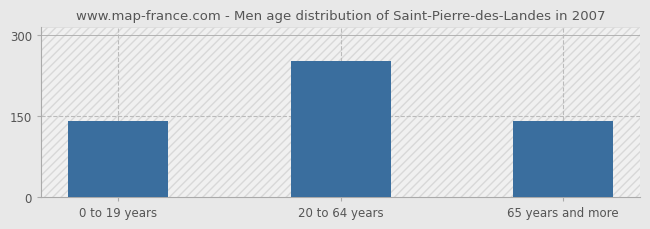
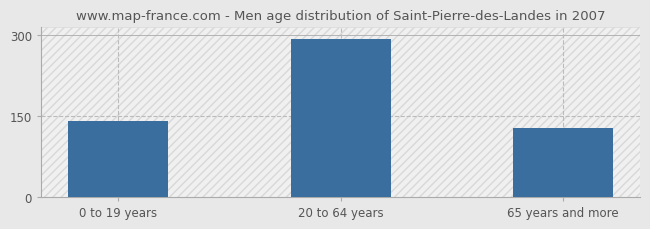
20 to 64 years: 252 -> 293
65 years and more: 142 -> 128
